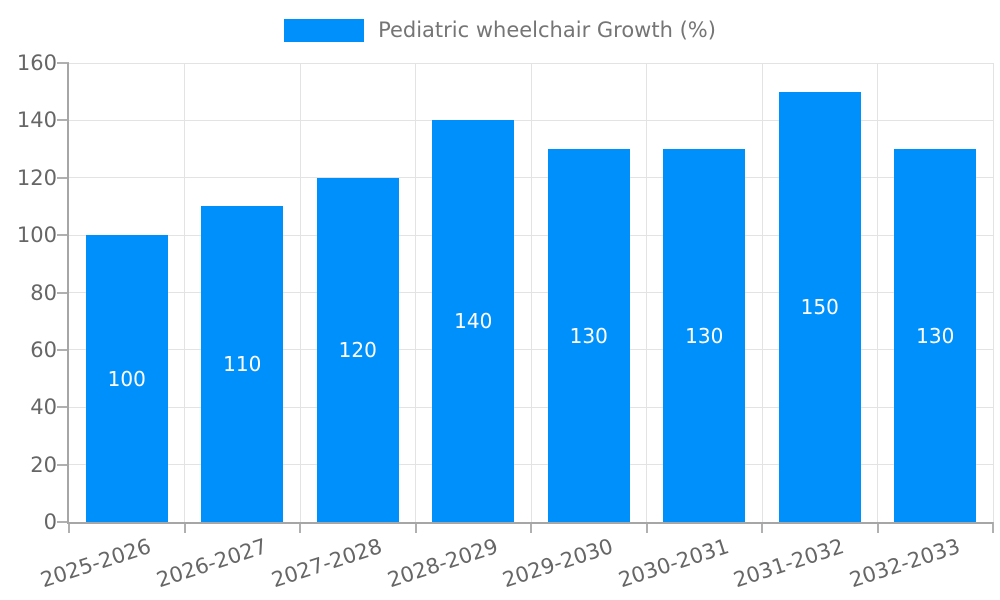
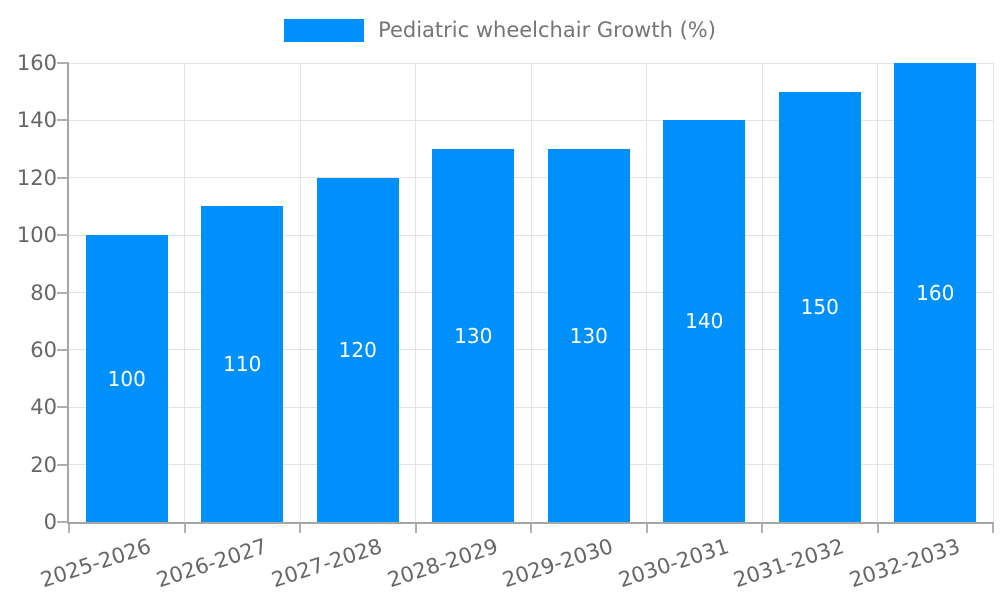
2028-2029: 140 -> 130
2030-2031: 130 -> 140
2032-2033: 130 -> 160
